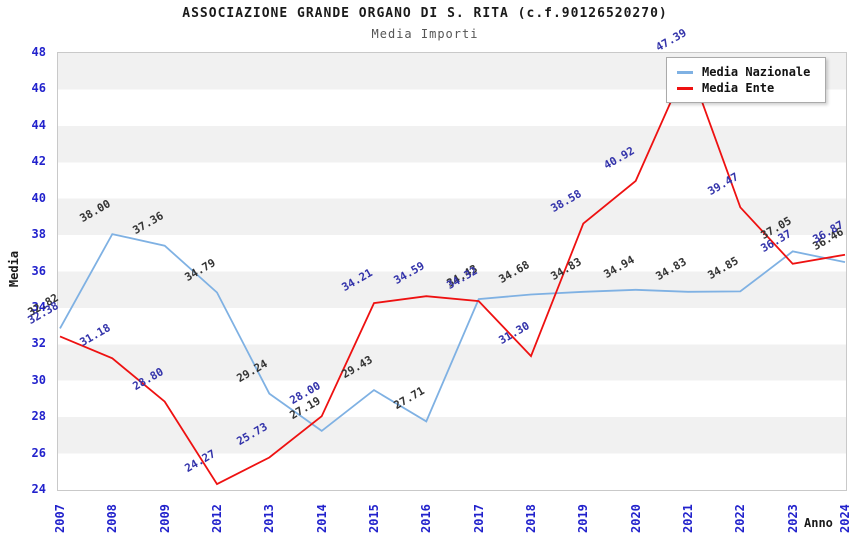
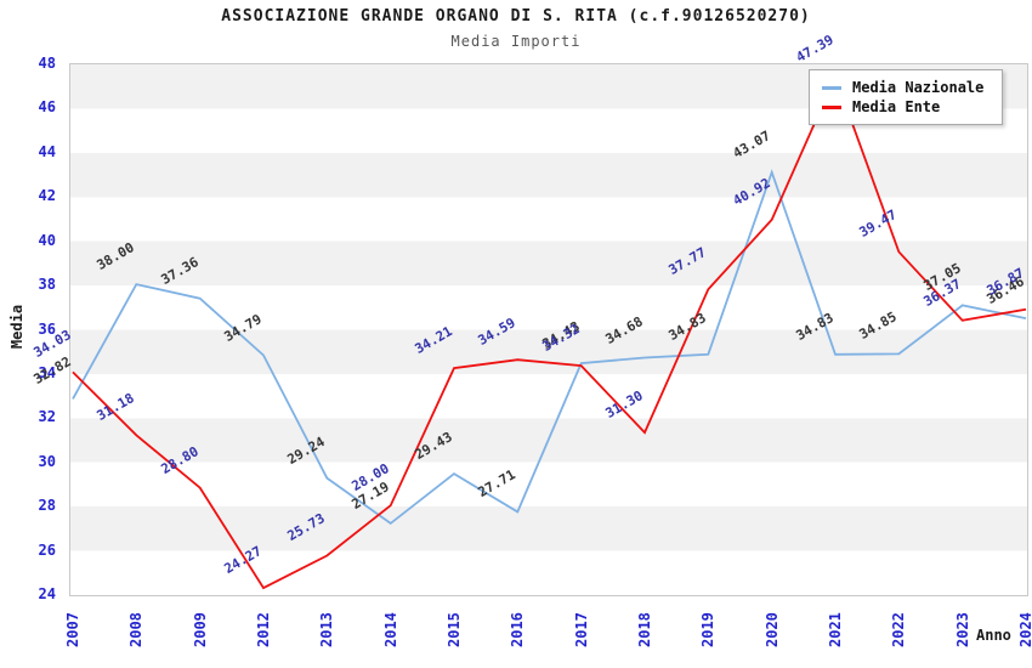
Media Ente/2007: 32.38 -> 34.03
Media Ente/2019: 38.58 -> 37.77
Media Nazionale/2020: 34.94 -> 43.07
